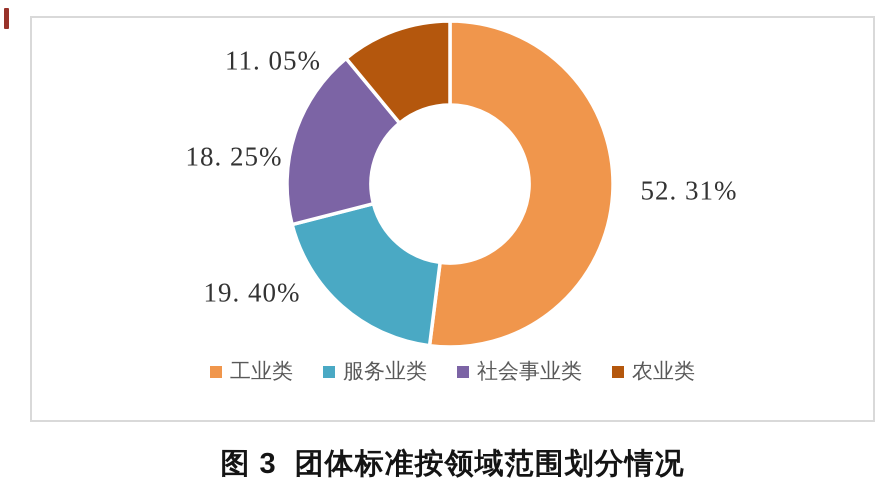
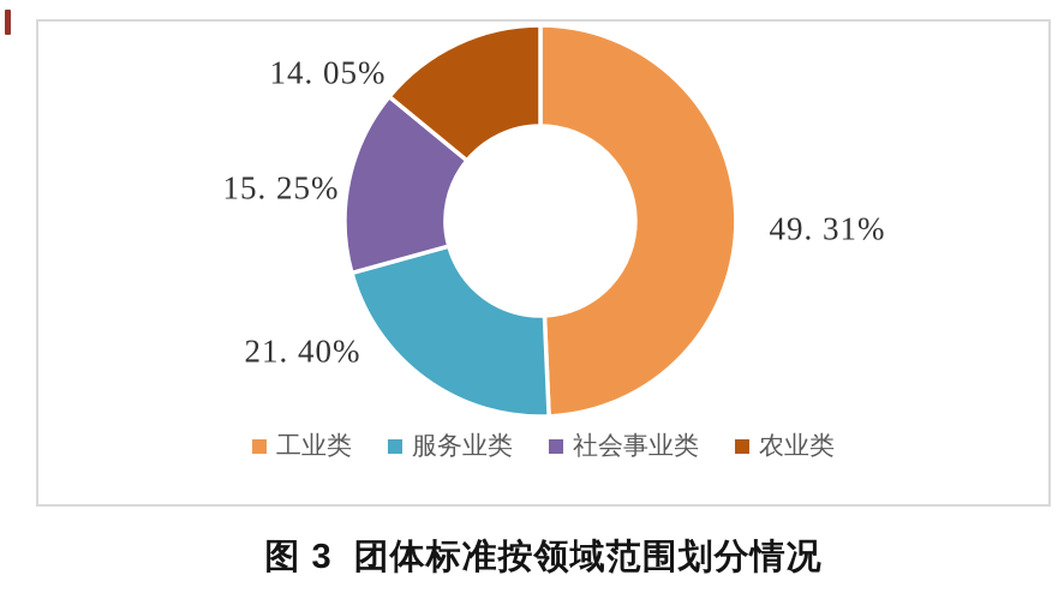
工业类: 52 -> 49
服务业类: 19 -> 21
社会事业类: 18 -> 15
农业类: 11 -> 14
